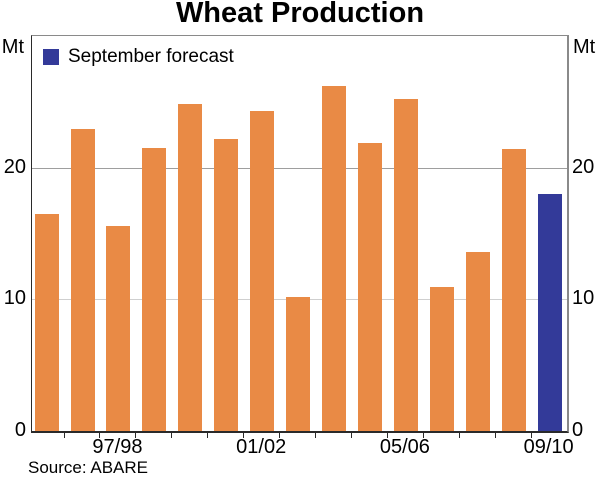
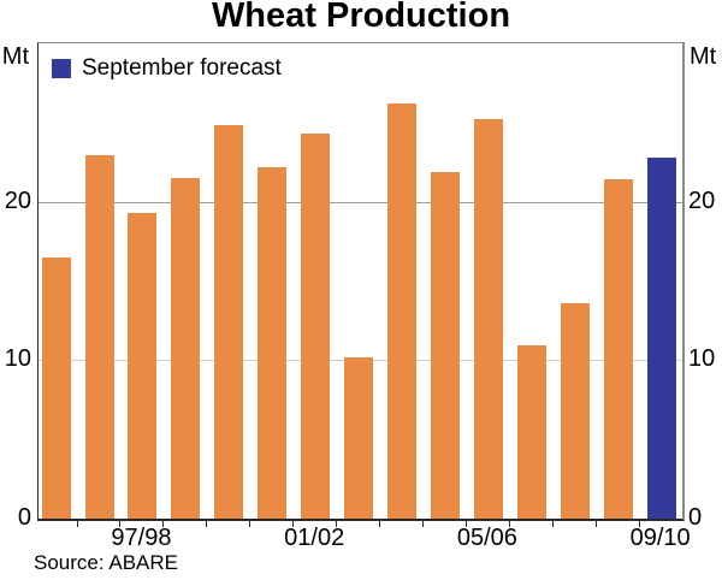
97/98: 15.6 -> 19.3
09/10: 18.0 -> 22.8
